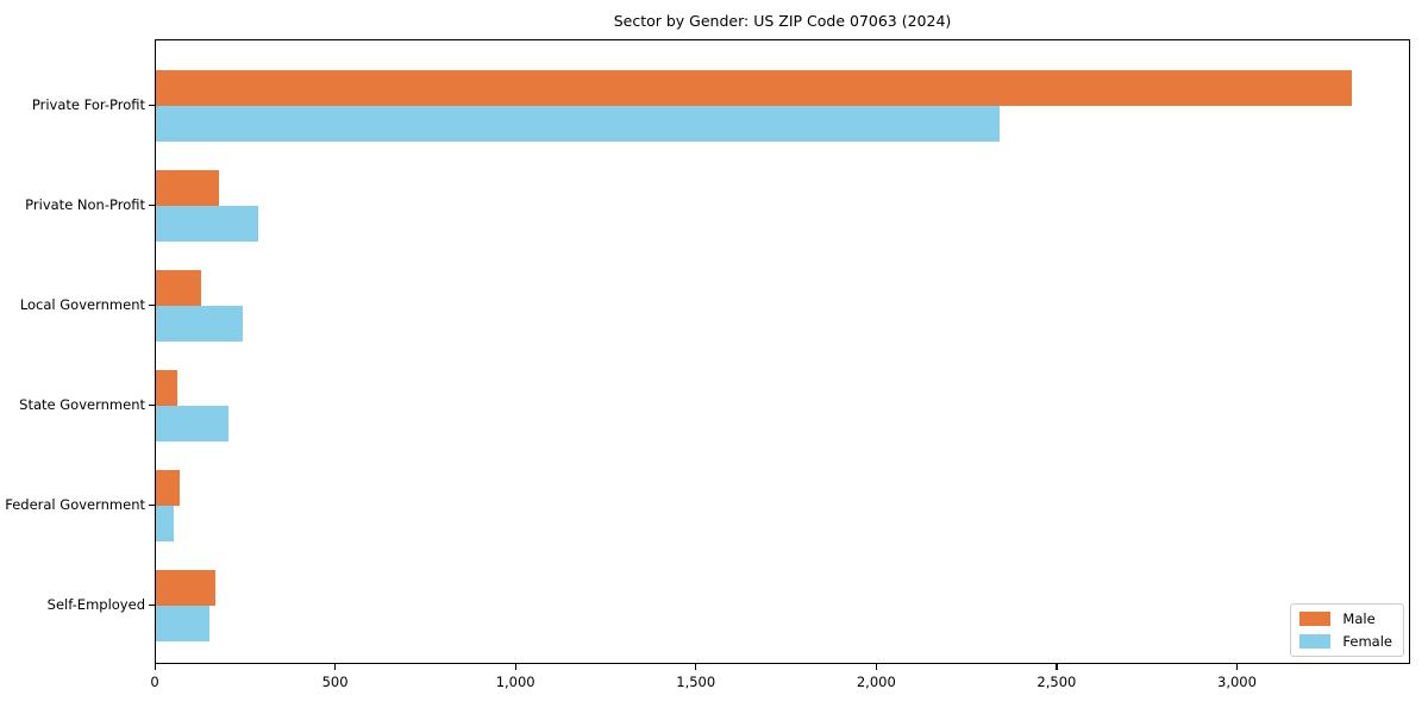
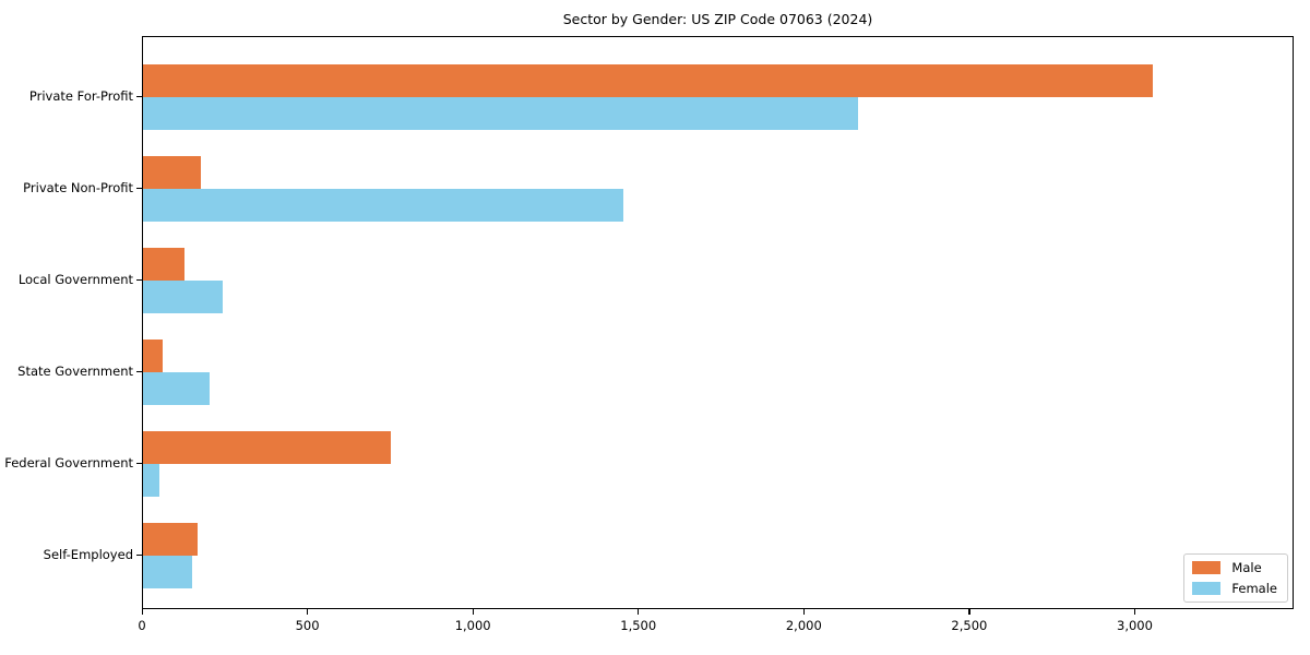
Male/Private For-Profit: 3320 -> 3050
Female/Private For-Profit: 2340 -> 2160
Female/Private Non-Profit: 280 -> 1450
Male/Federal Government: 60 -> 750
